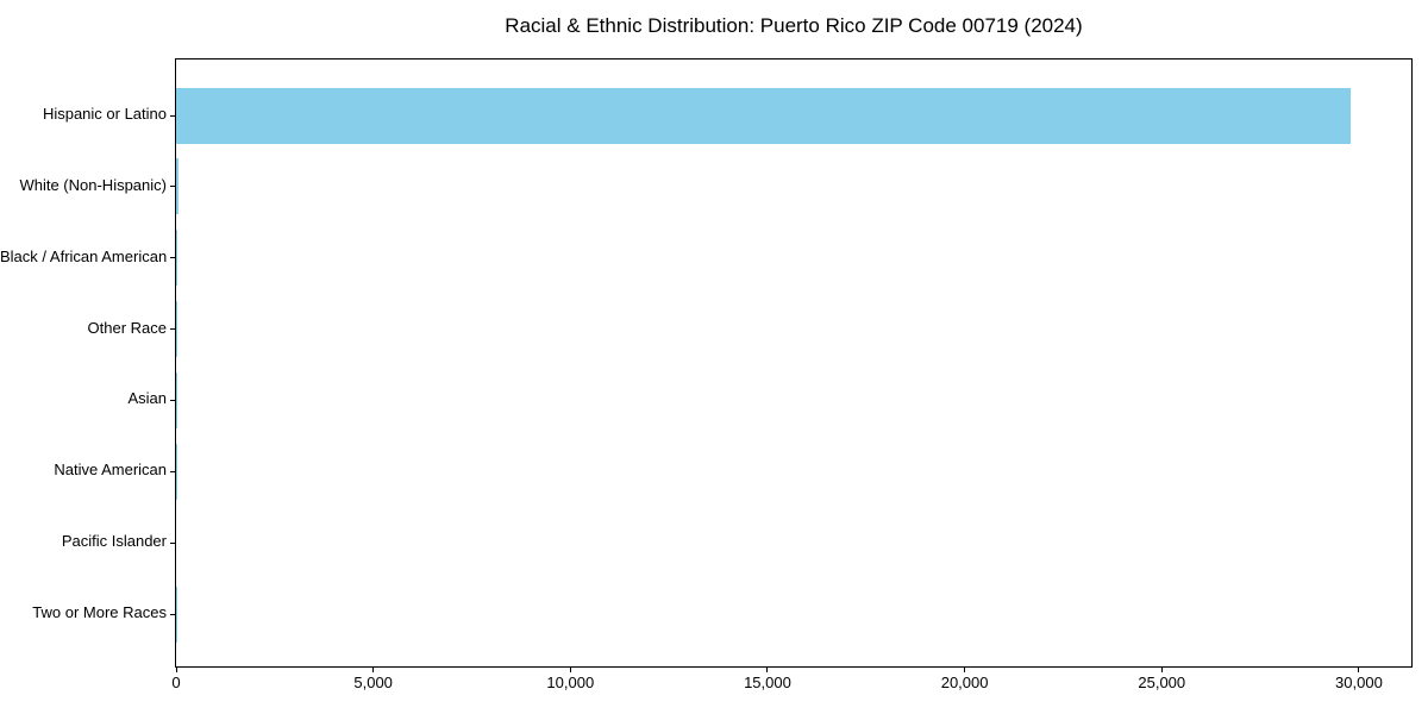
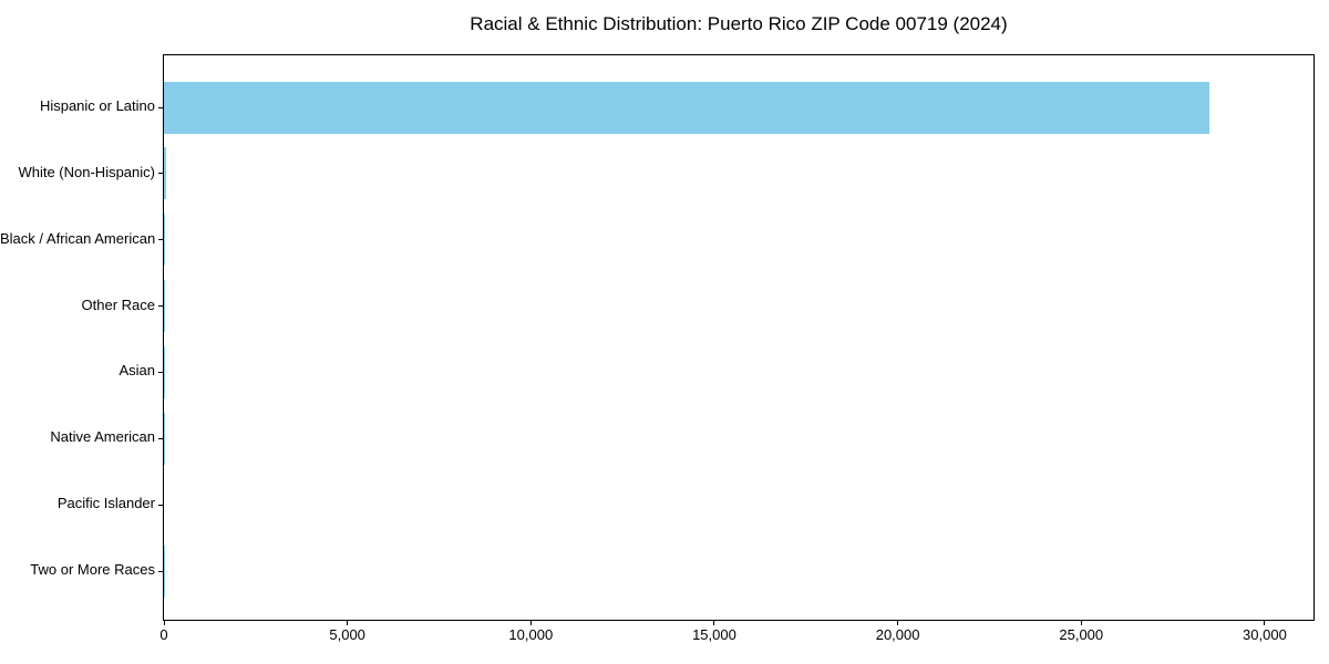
Hispanic or Latino: 29800 -> 28500
